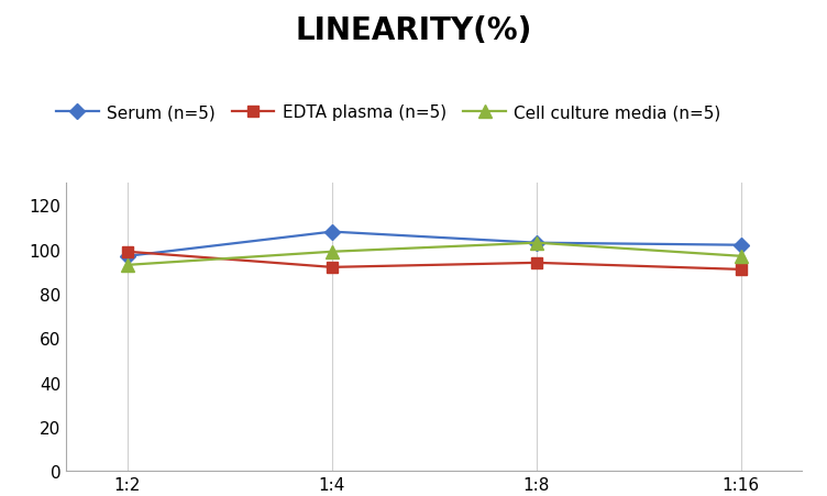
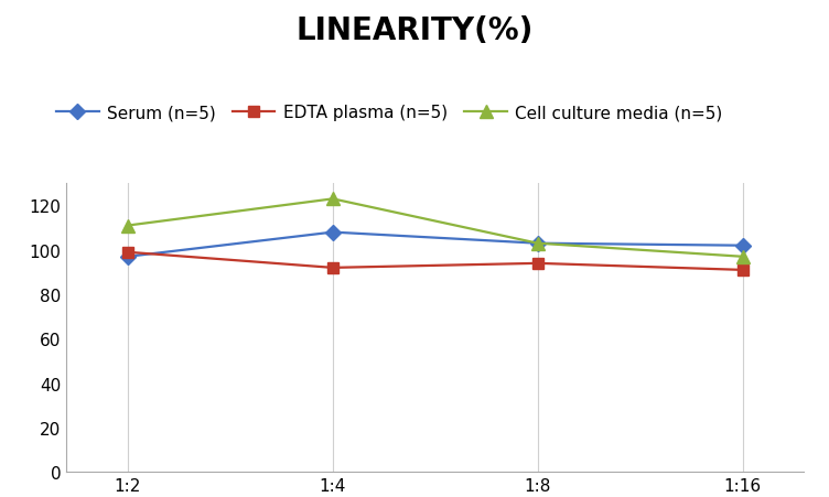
Cell culture media (n=5)/1:2: 93 -> 111
Cell culture media (n=5)/1:4: 99 -> 123
